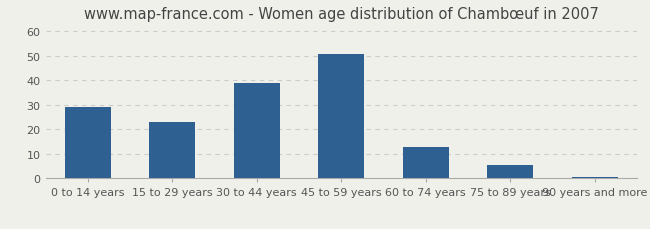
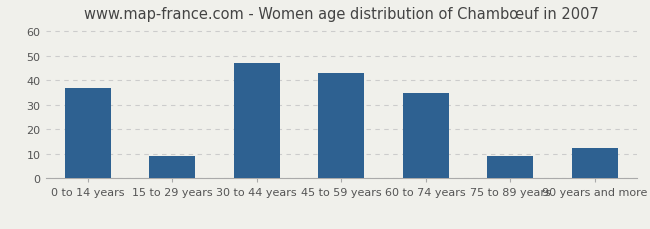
0 to 14 years: 29.0 -> 37.0
15 to 29 years: 23.0 -> 9.0
30 to 44 years: 39.0 -> 47.0
45 to 59 years: 51.0 -> 43.0
60 to 74 years: 13.0 -> 35.0
75 to 89 years: 5.5 -> 9.0
90 years and more: 0.5 -> 12.5
